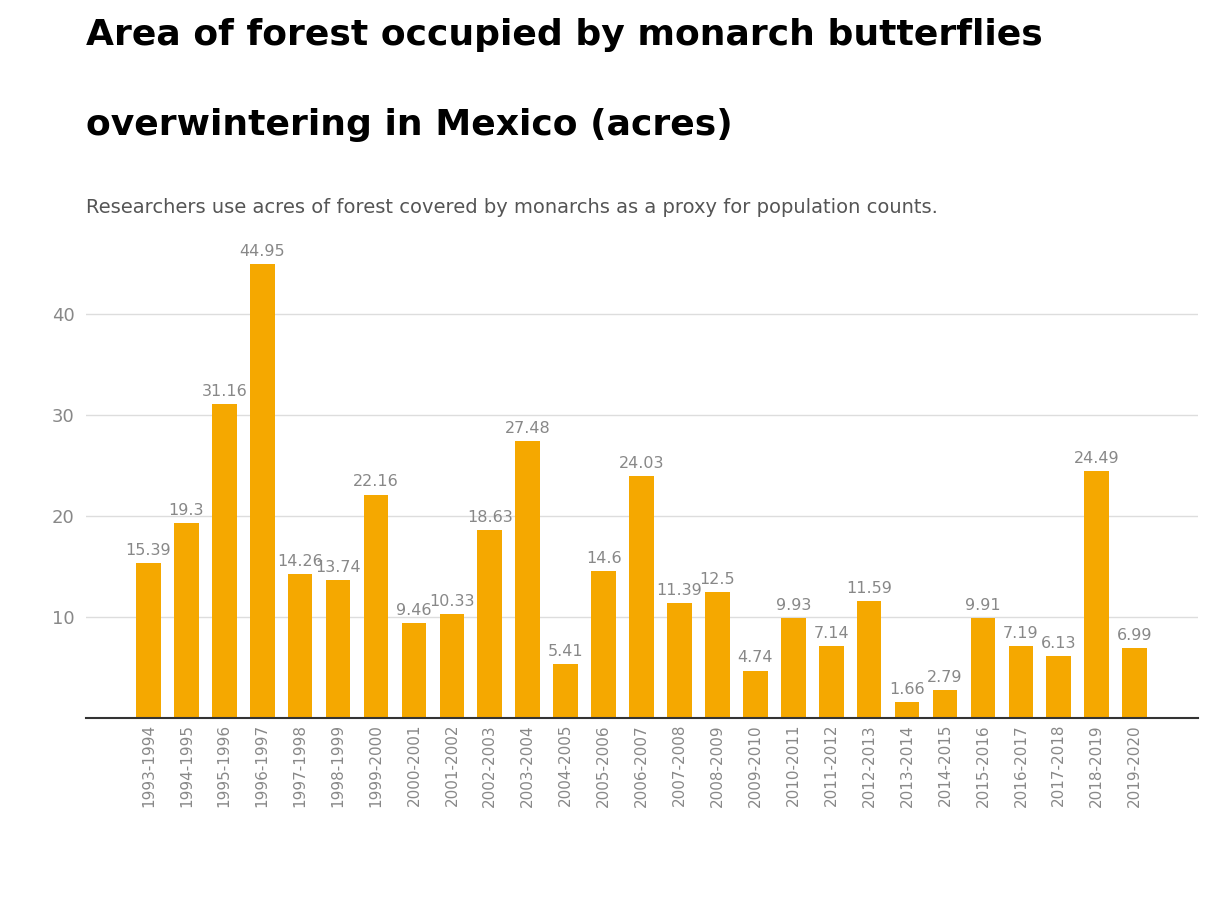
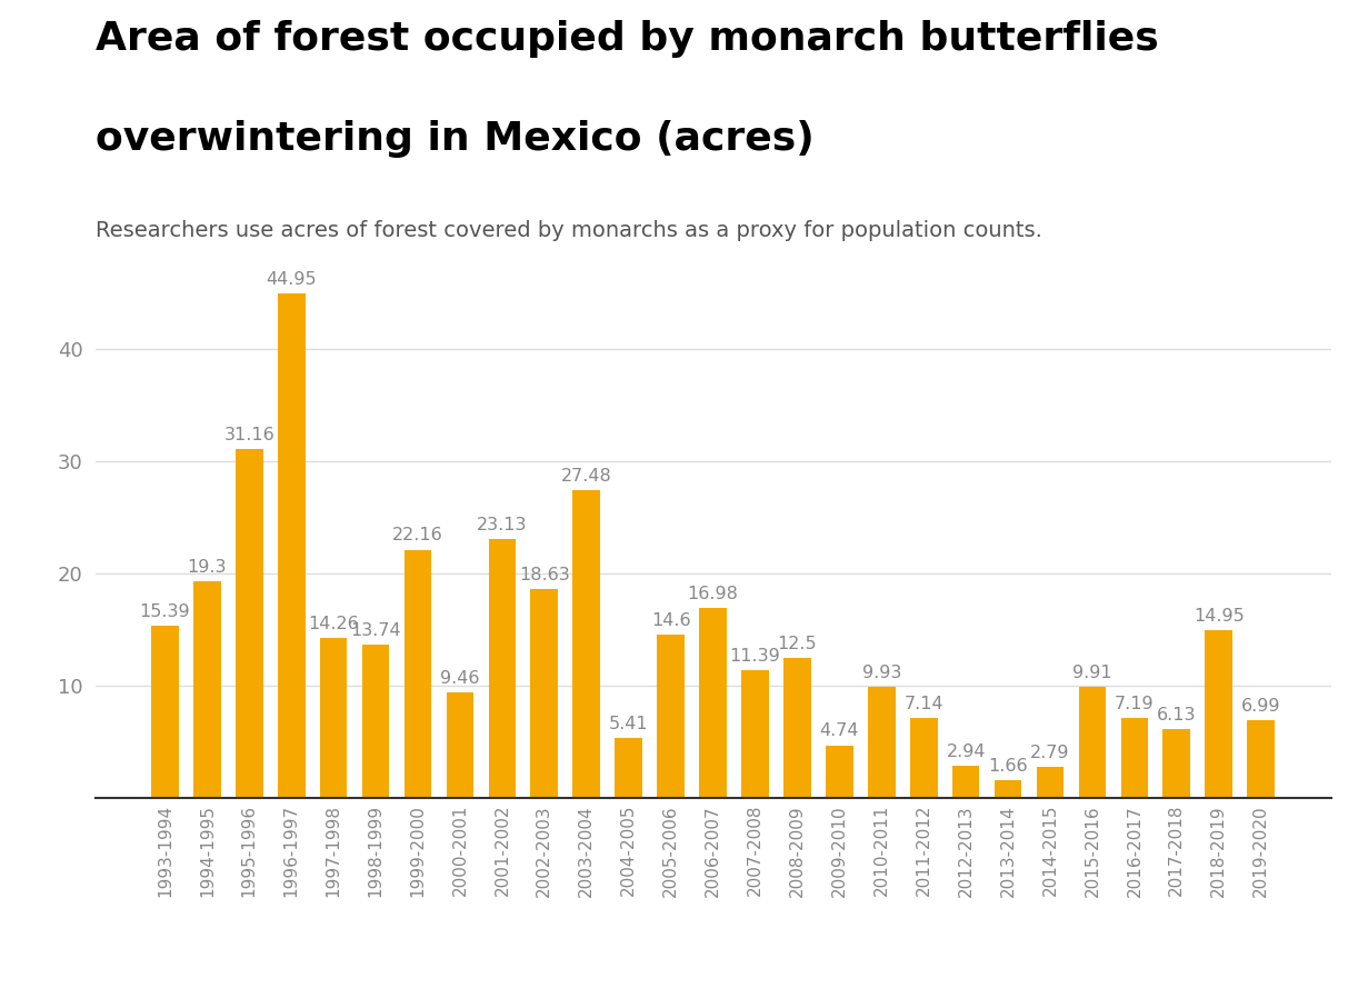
2001-2002: 10.33 -> 23.13
2006-2007: 24.03 -> 16.98
2012-2013: 11.59 -> 2.94
2018-2019: 24.49 -> 14.95
